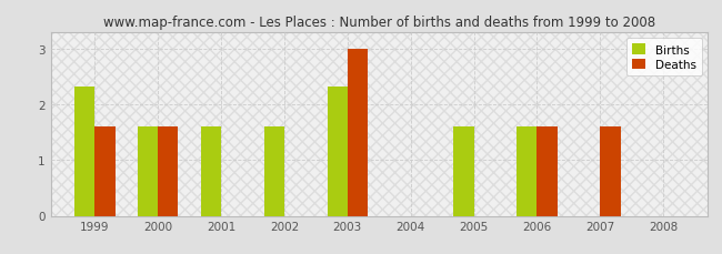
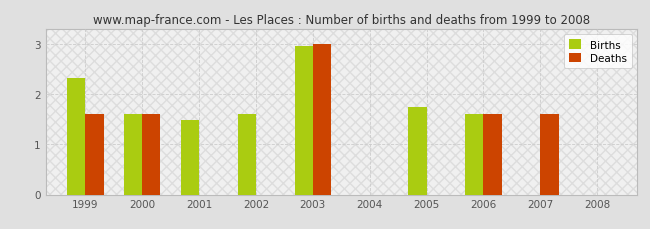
Births/2001: 1.60 -> 1.48
Births/2003: 2.33 -> 2.96
Births/2005: 1.60 -> 1.74
